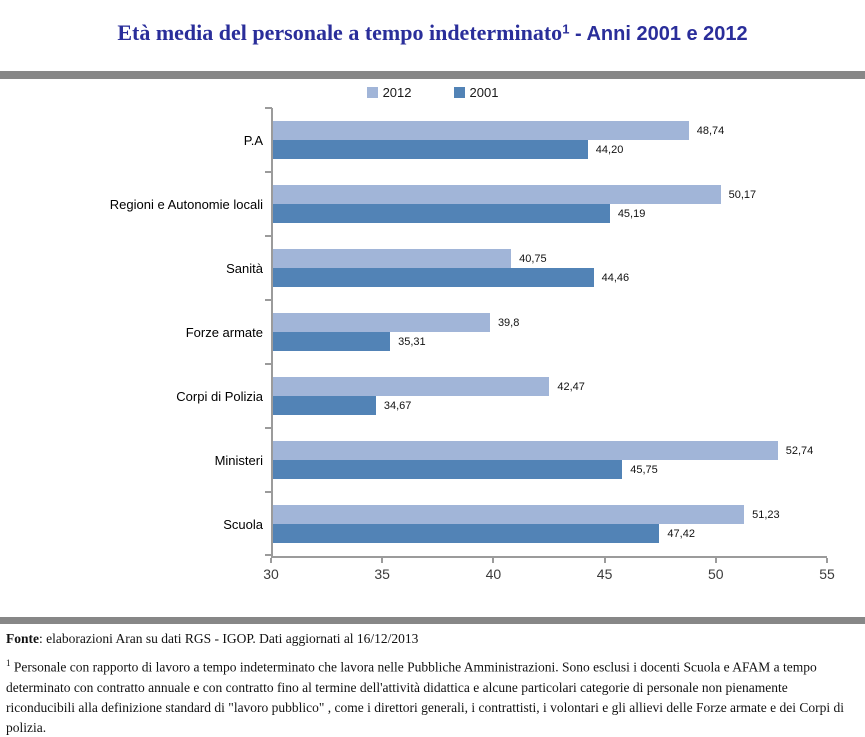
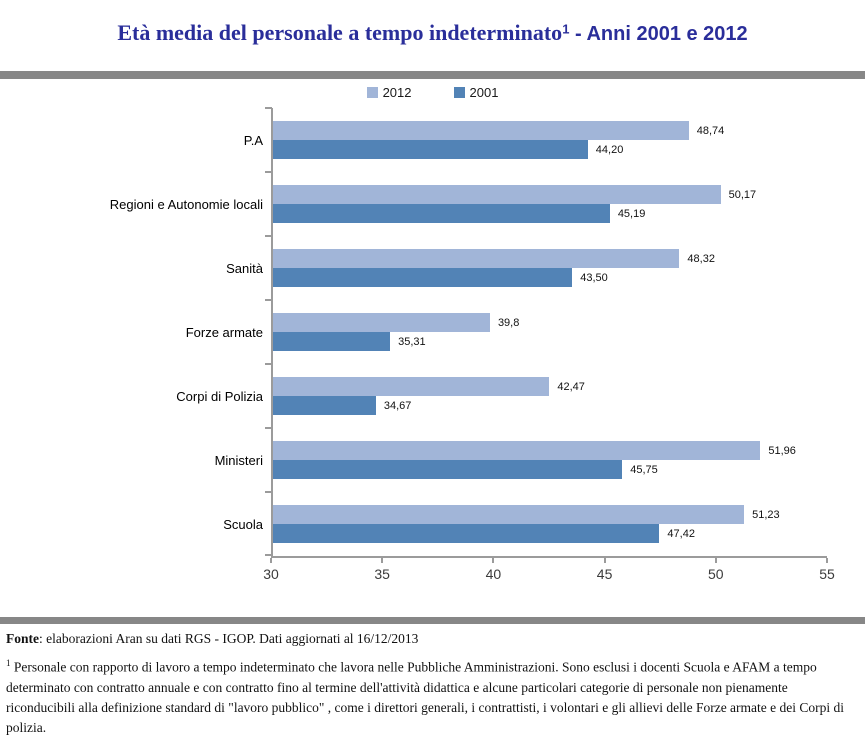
2012/Sanità: 40,75 -> 48,32
2001/Sanità: 44,46 -> 43,50
2012/Ministeri: 52,74 -> 51,96
